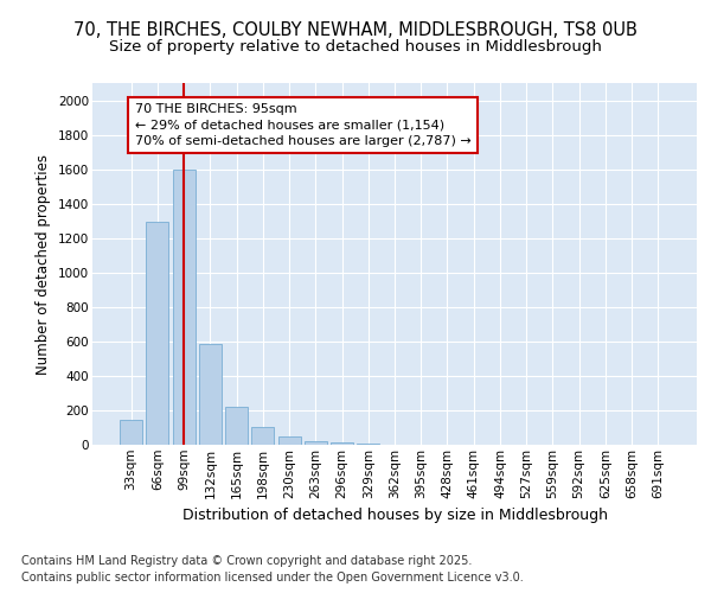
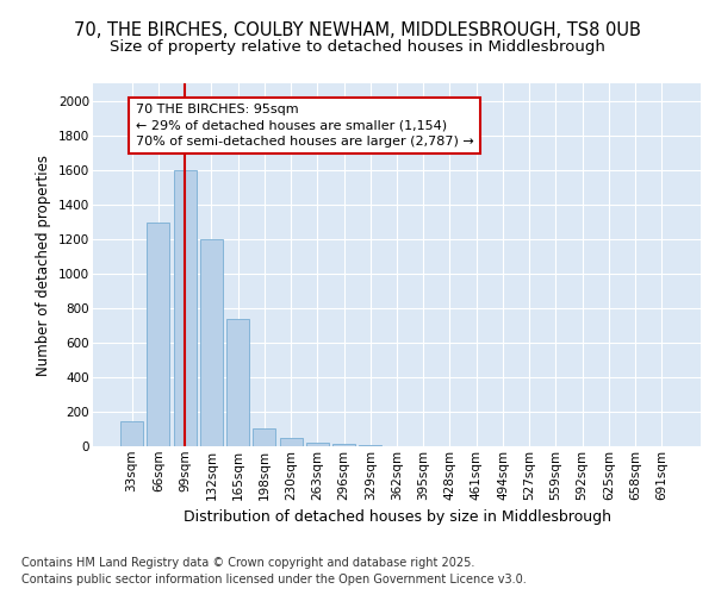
132sqm: 580 -> 1200
165sqm: 220 -> 740
